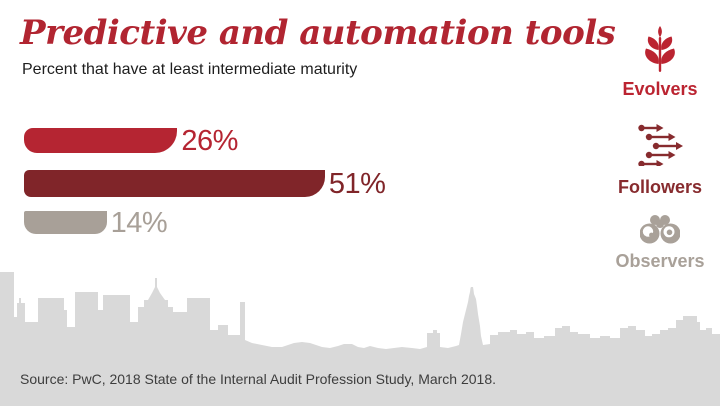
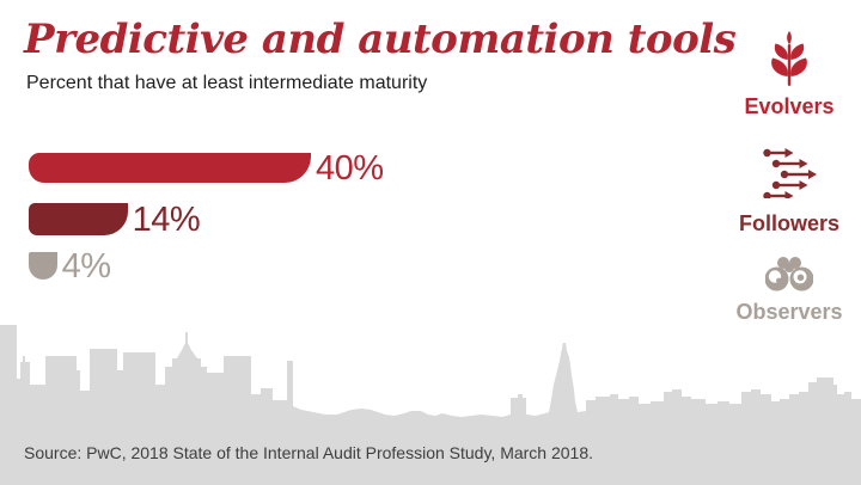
Evolvers: 26% -> 40%
Followers: 51% -> 14%
Observers: 14% -> 4%
